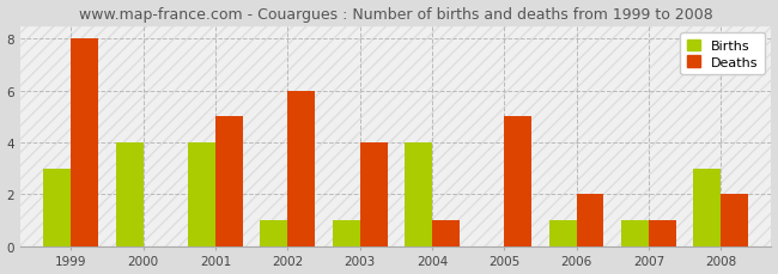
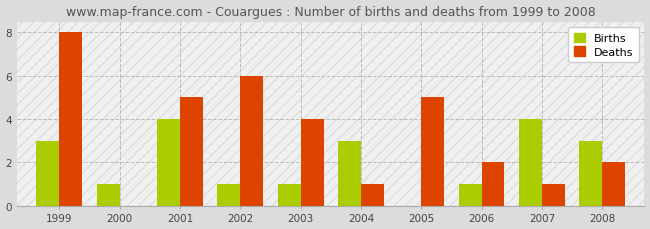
Births/2000: 4 -> 1
Births/2004: 4 -> 3
Births/2007: 1 -> 4
